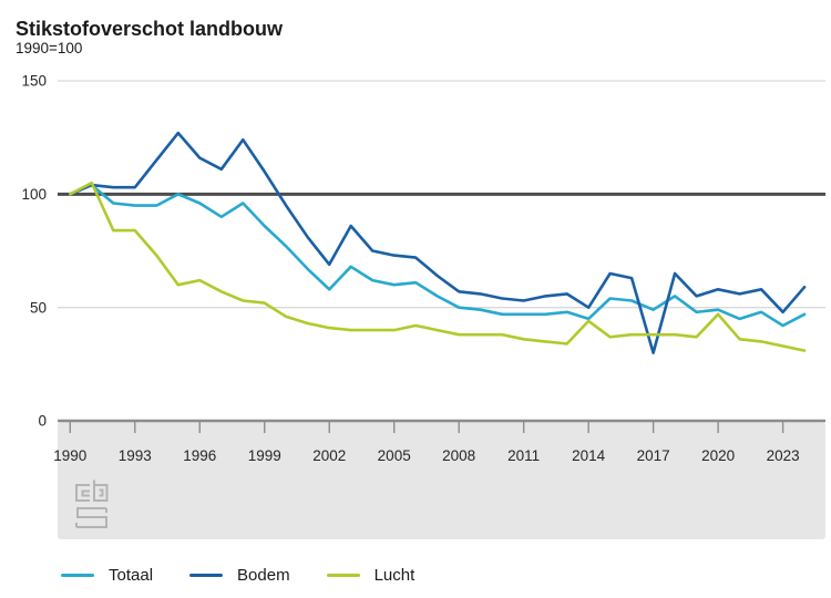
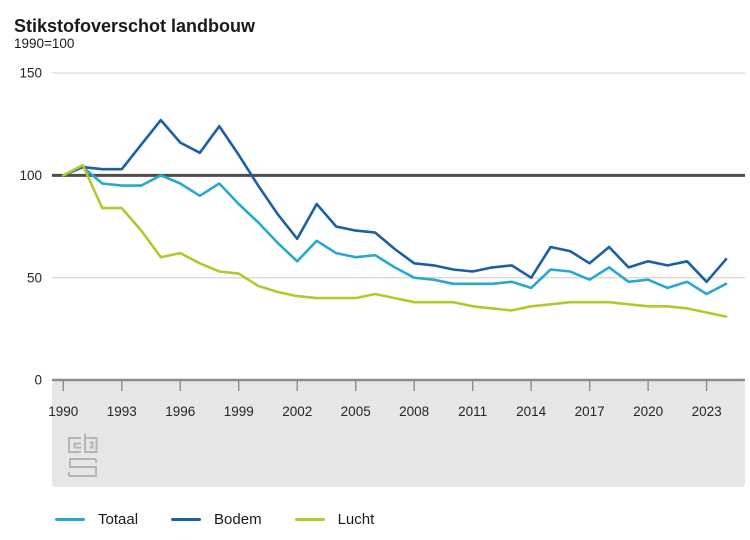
Lucht/2014: 44 -> 36
Bodem/2017: 30 -> 57
Lucht/2020: 47 -> 36
